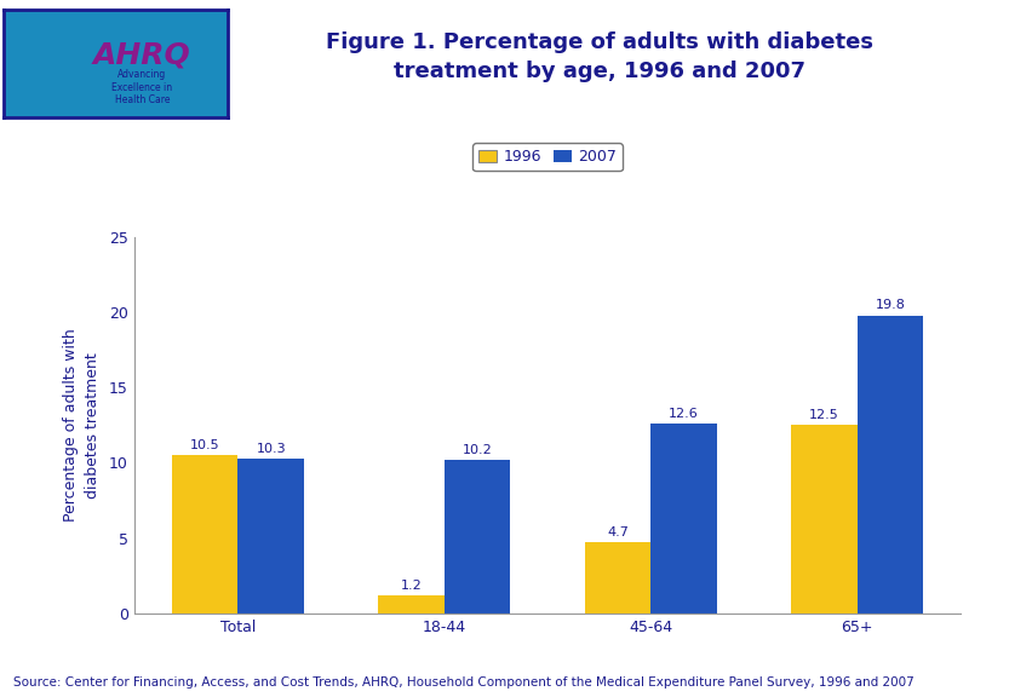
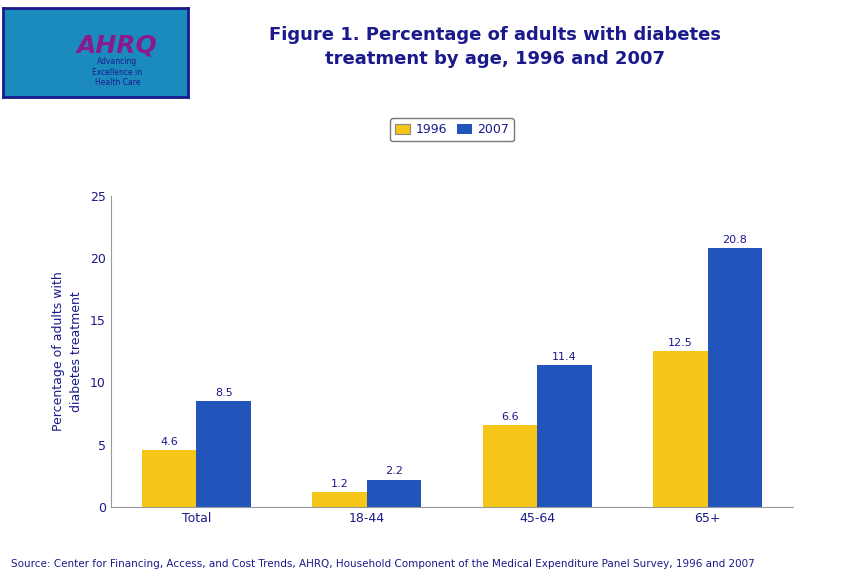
1996/Total: 10.5 -> 4.6
2007/Total: 10.3 -> 8.5
2007/18-44: 10.2 -> 2.2
1996/45-64: 4.7 -> 6.6
2007/45-64: 12.6 -> 11.4
2007/65+: 19.8 -> 20.8
